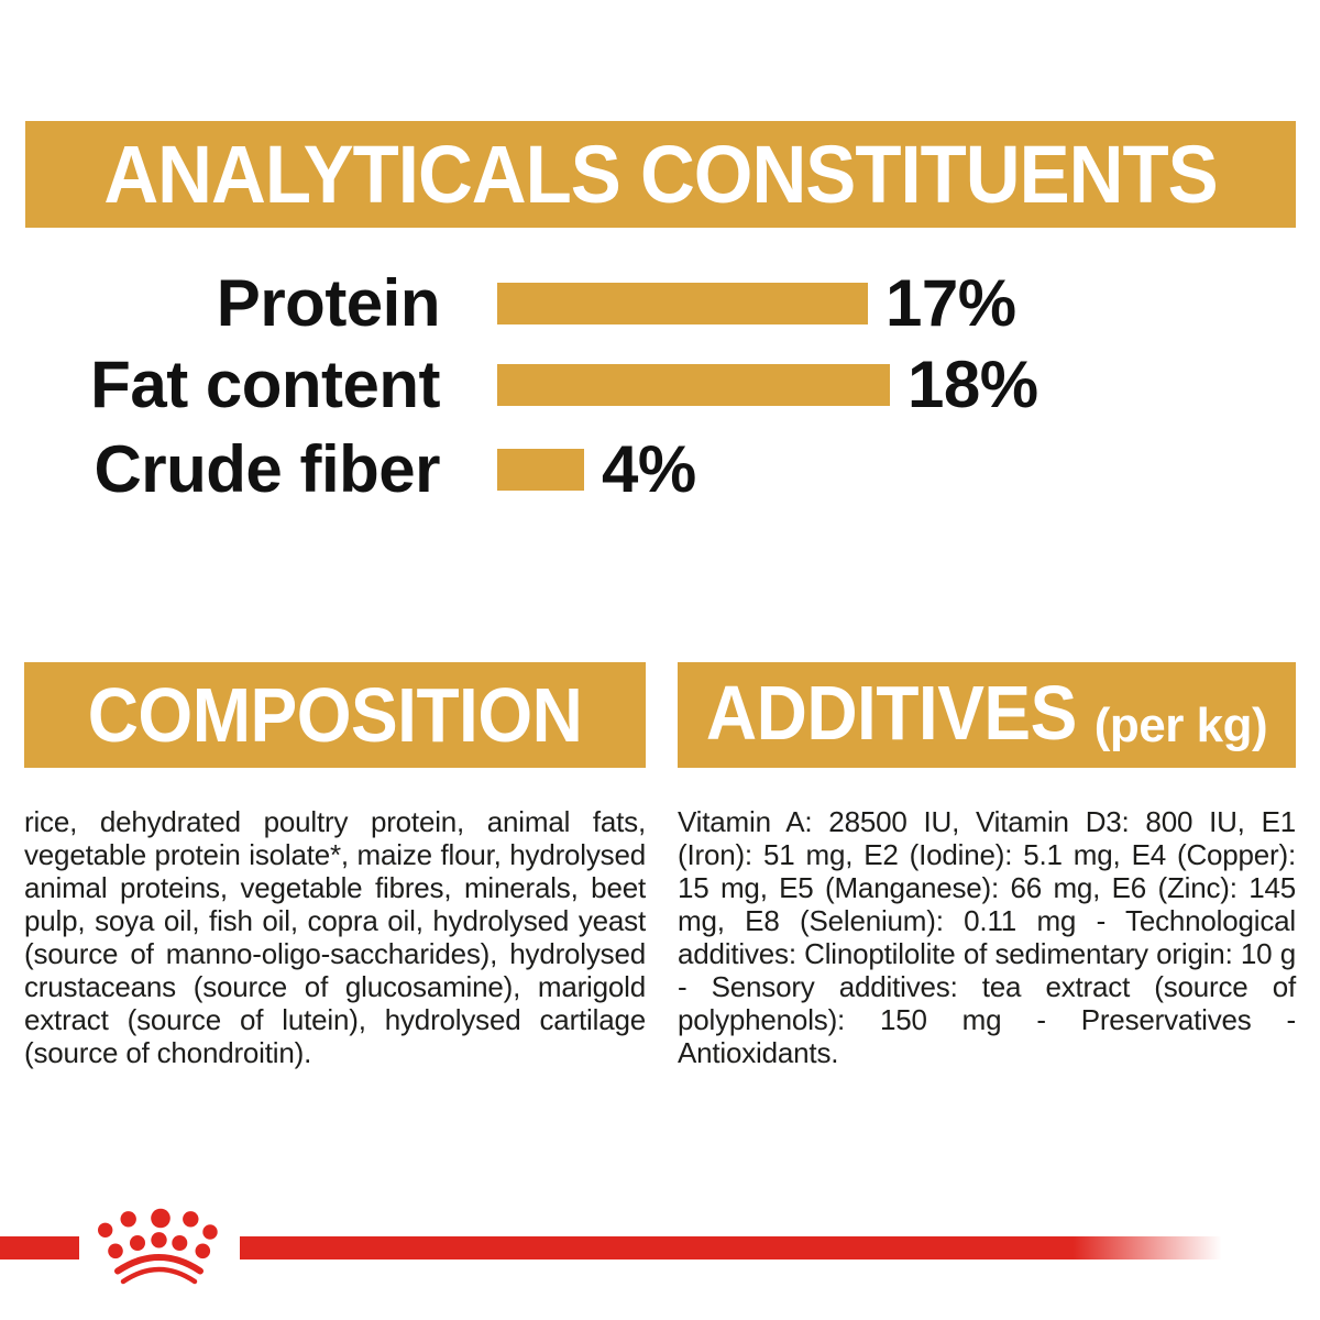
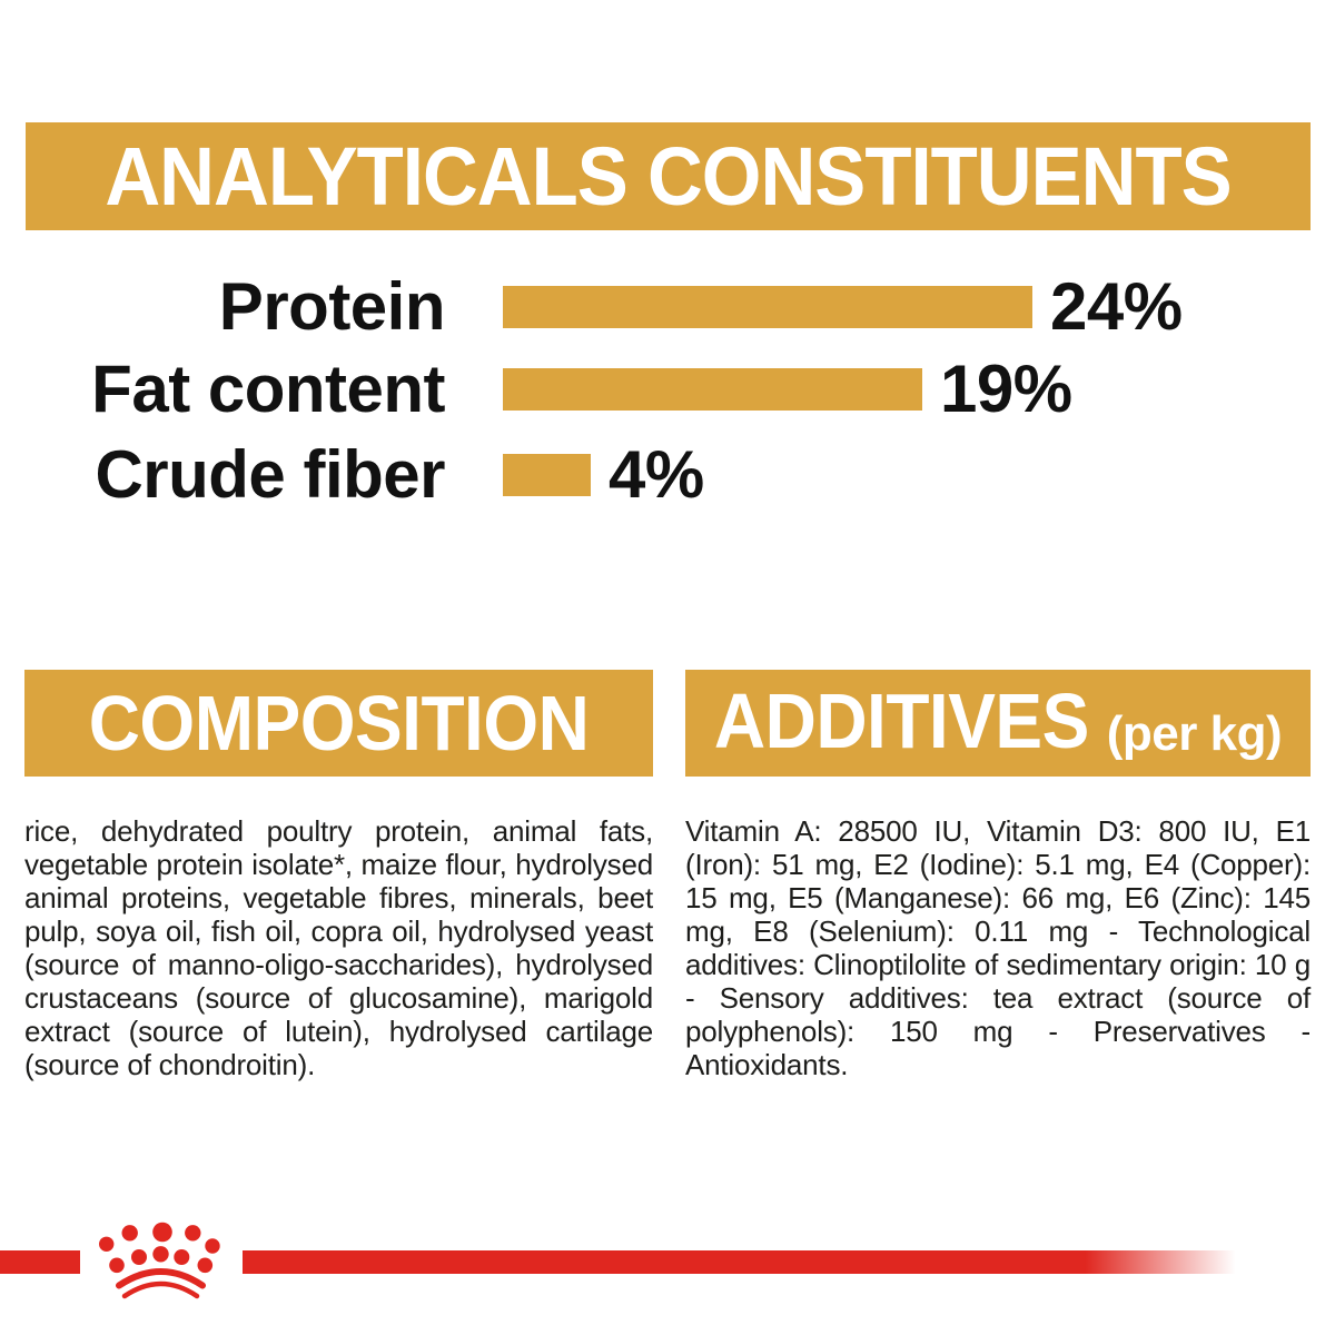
Protein: 17% -> 24%
Fat content: 18% -> 19%
